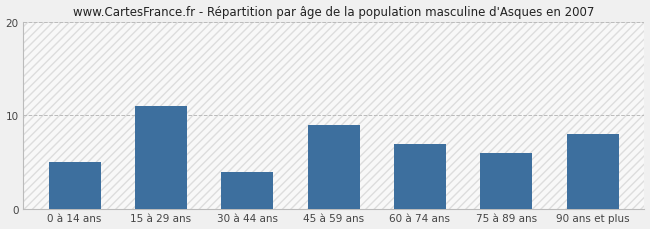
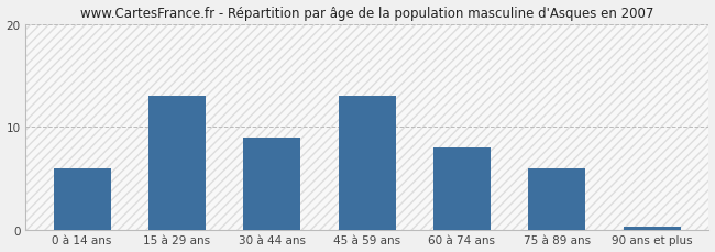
0 à 14 ans: 5.0 -> 6.0
15 à 29 ans: 11.0 -> 13.0
30 à 44 ans: 4.0 -> 9.0
45 à 59 ans: 9.0 -> 13.0
60 à 74 ans: 7.0 -> 8.0
90 ans et plus: 8.0 -> 0.3
